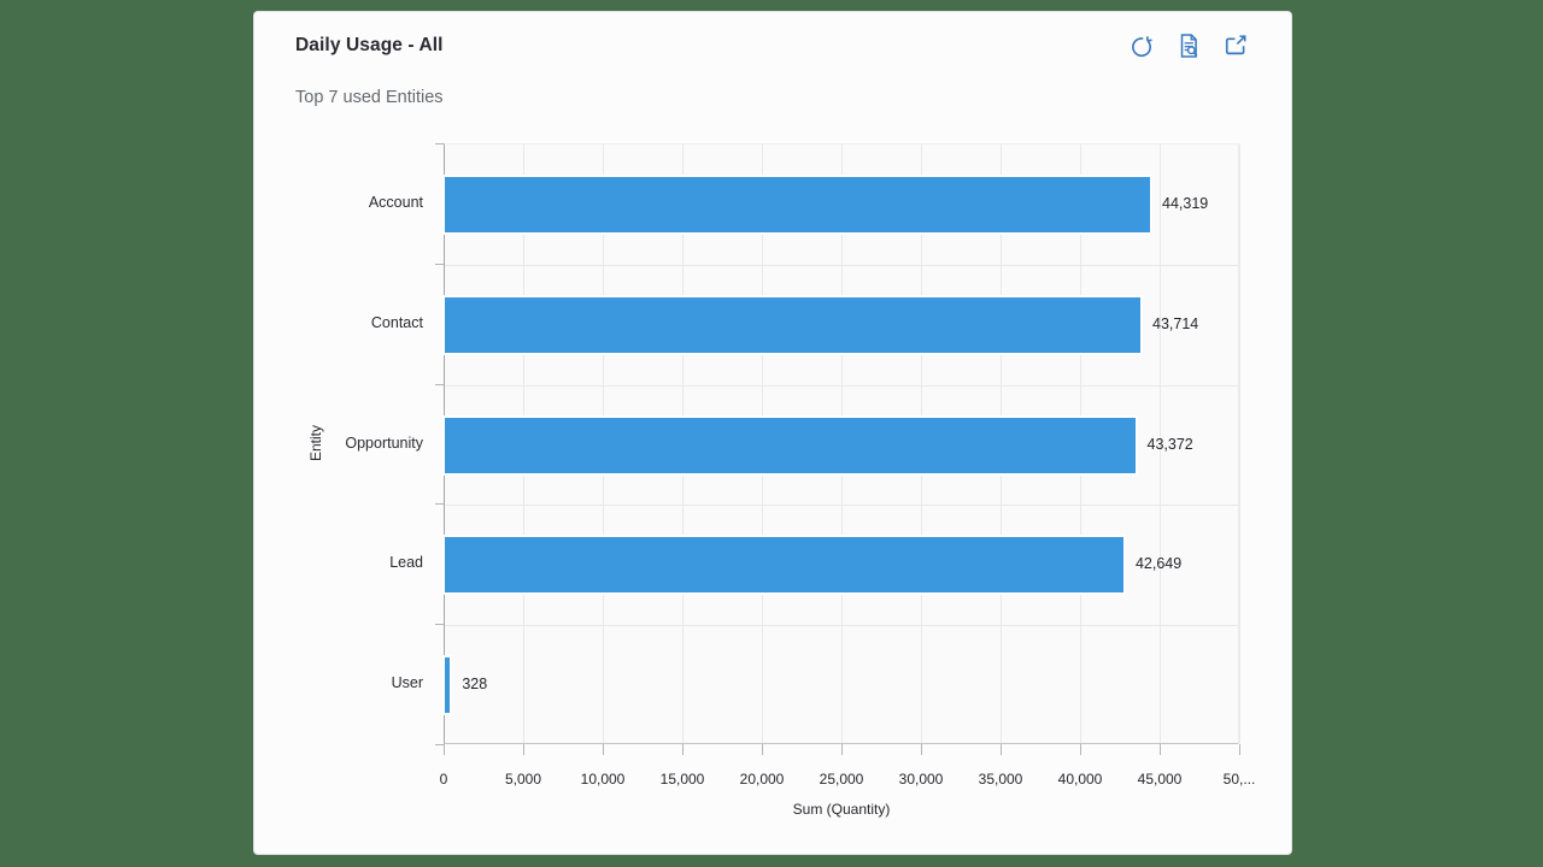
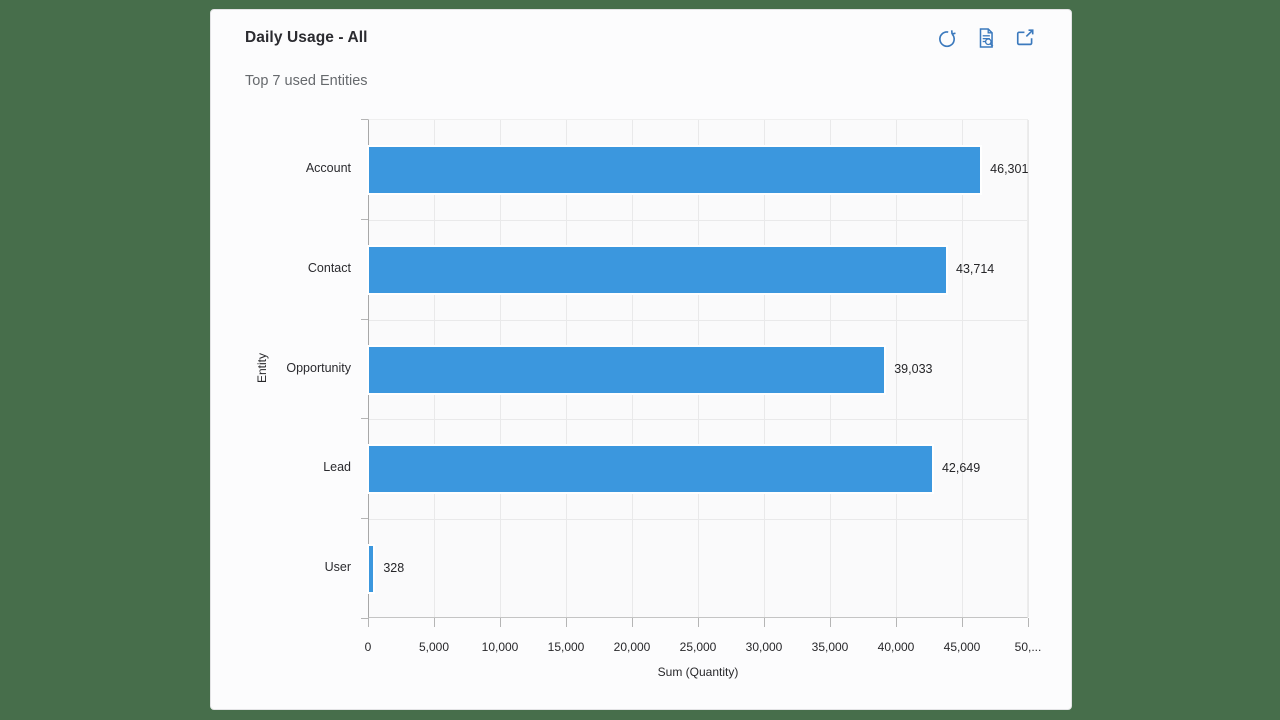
Account: 44,319 -> 46,301
Opportunity: 43,372 -> 39,033
